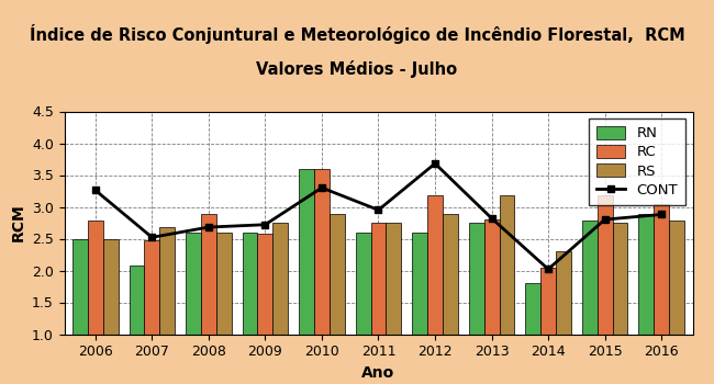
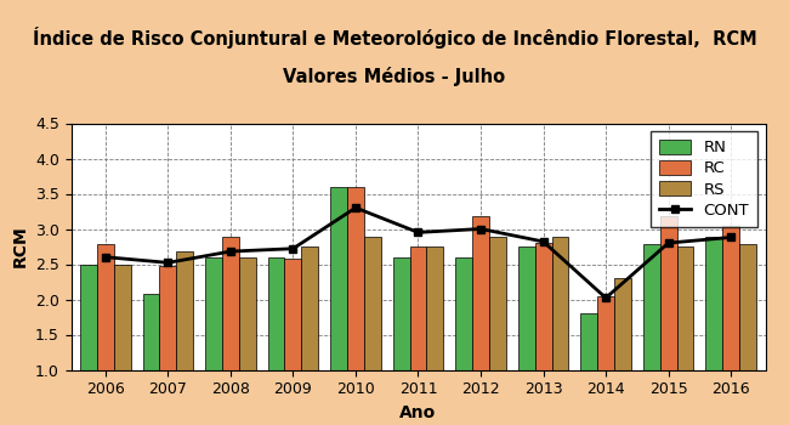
CONT/2006: 3.26 -> 2.60
CONT/2012: 3.68 -> 3.00
RS/2013: 3.18 -> 2.88
